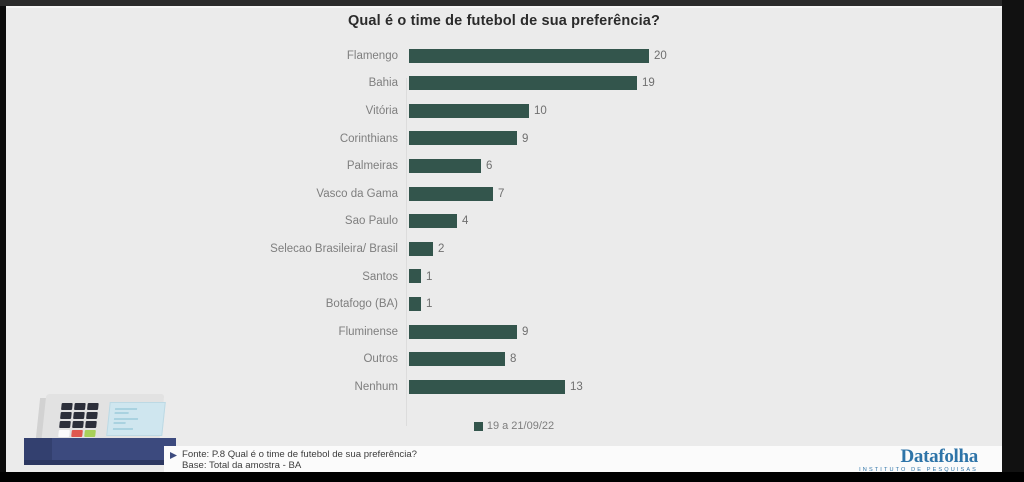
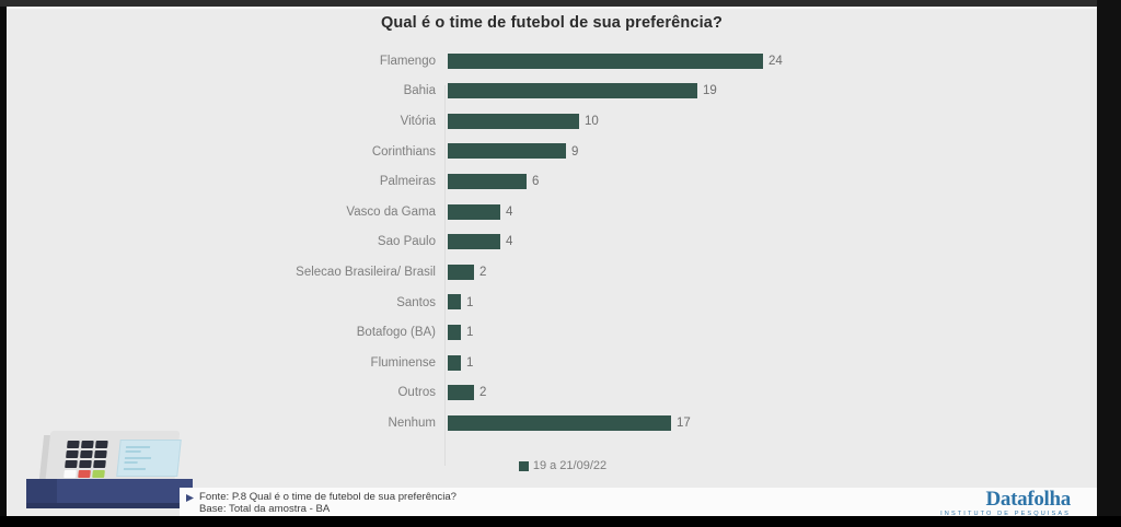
Flamengo: 20 -> 24
Vasco da Gama: 7 -> 4
Fluminense: 9 -> 1
Outros: 8 -> 2
Nenhum: 13 -> 17
